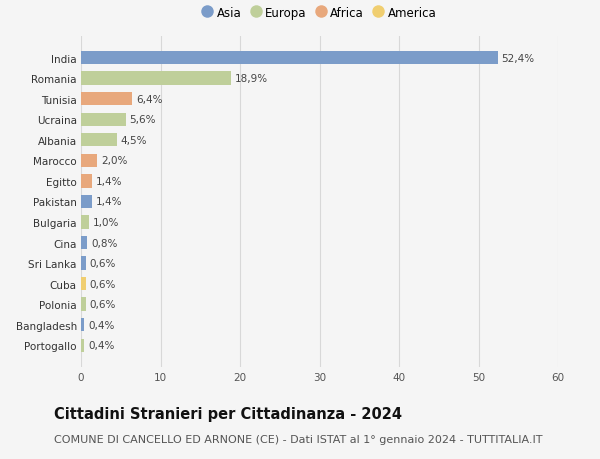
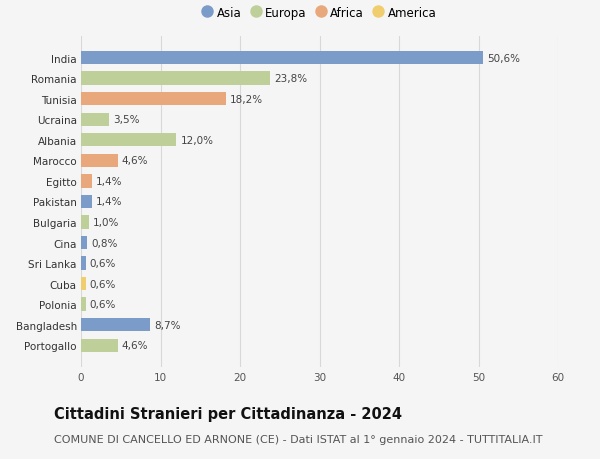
India: 52,4% -> 50,6%
Romania: 18,9% -> 23,8%
Tunisia: 6,4% -> 18,2%
Ucraina: 5,6% -> 3,5%
Albania: 4,5% -> 12,0%
Marocco: 2,0% -> 4,6%
Bangladesh: 0,4% -> 8,7%
Portogallo: 0,4% -> 4,6%
